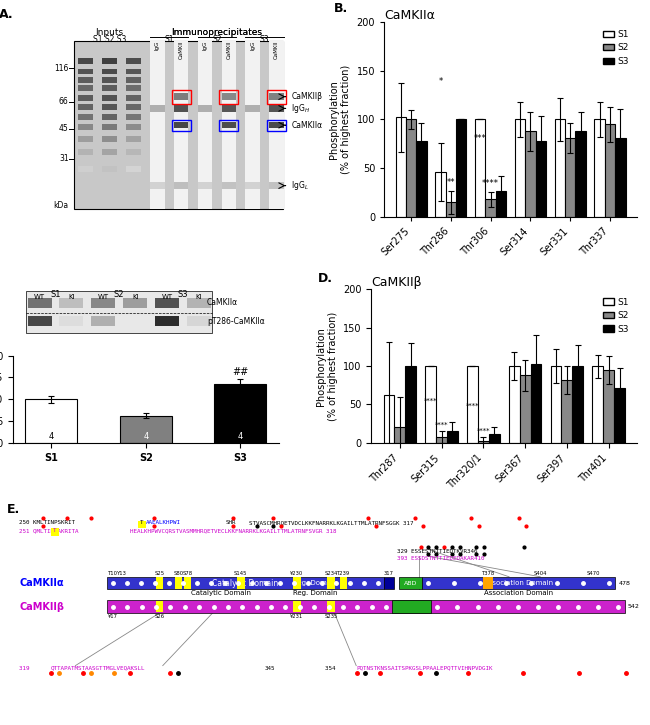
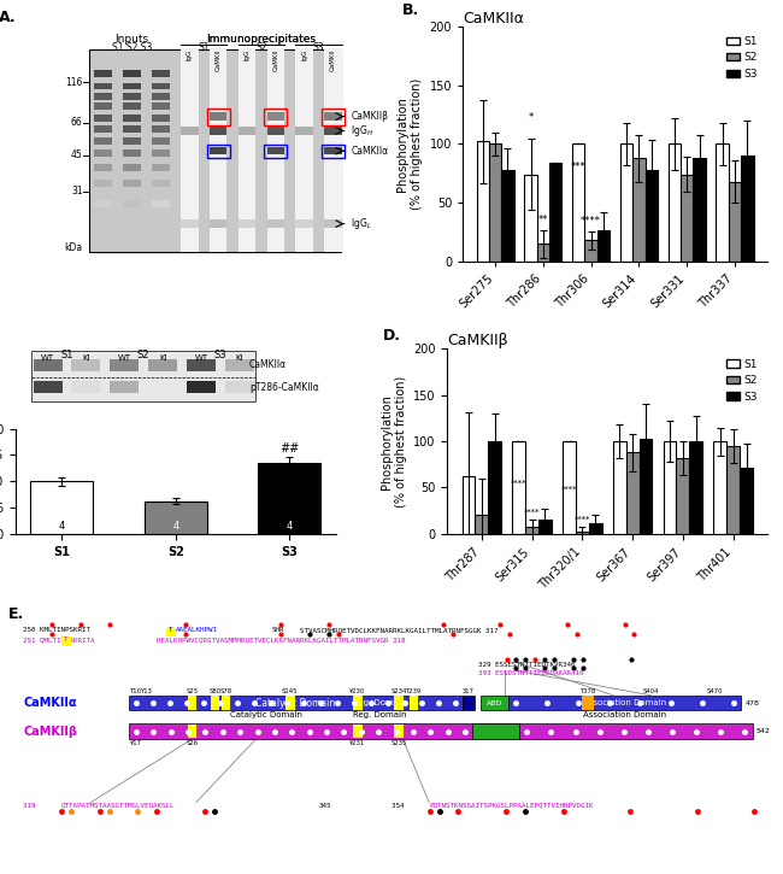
CaMKIIα/S1/Thr286: 46 -> 74
CaMKIIα/S3/Thr286: 100 -> 84
CaMKIIα/S2/Ser331: 81 -> 74
CaMKIIα/S2/Thr337: 95 -> 68
CaMKIIα/S3/Thr337: 81 -> 90
